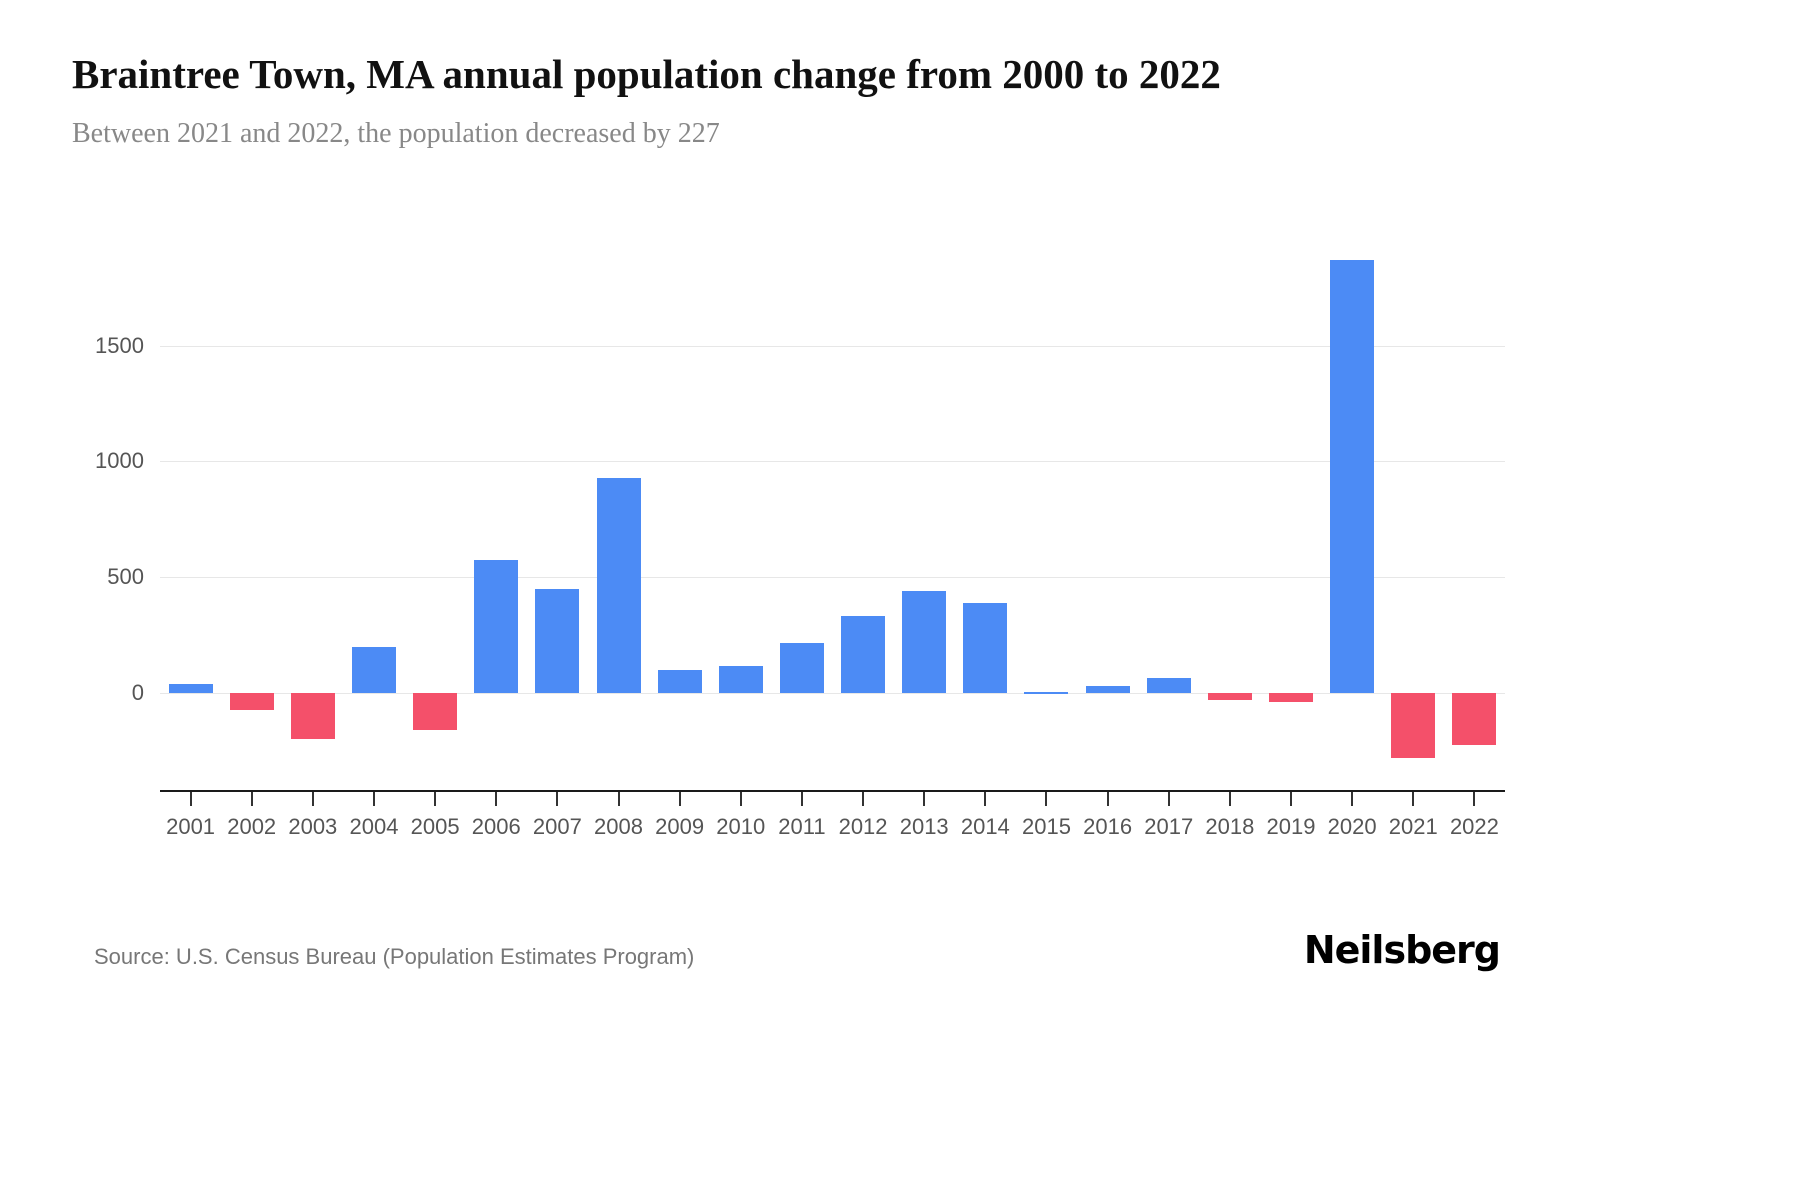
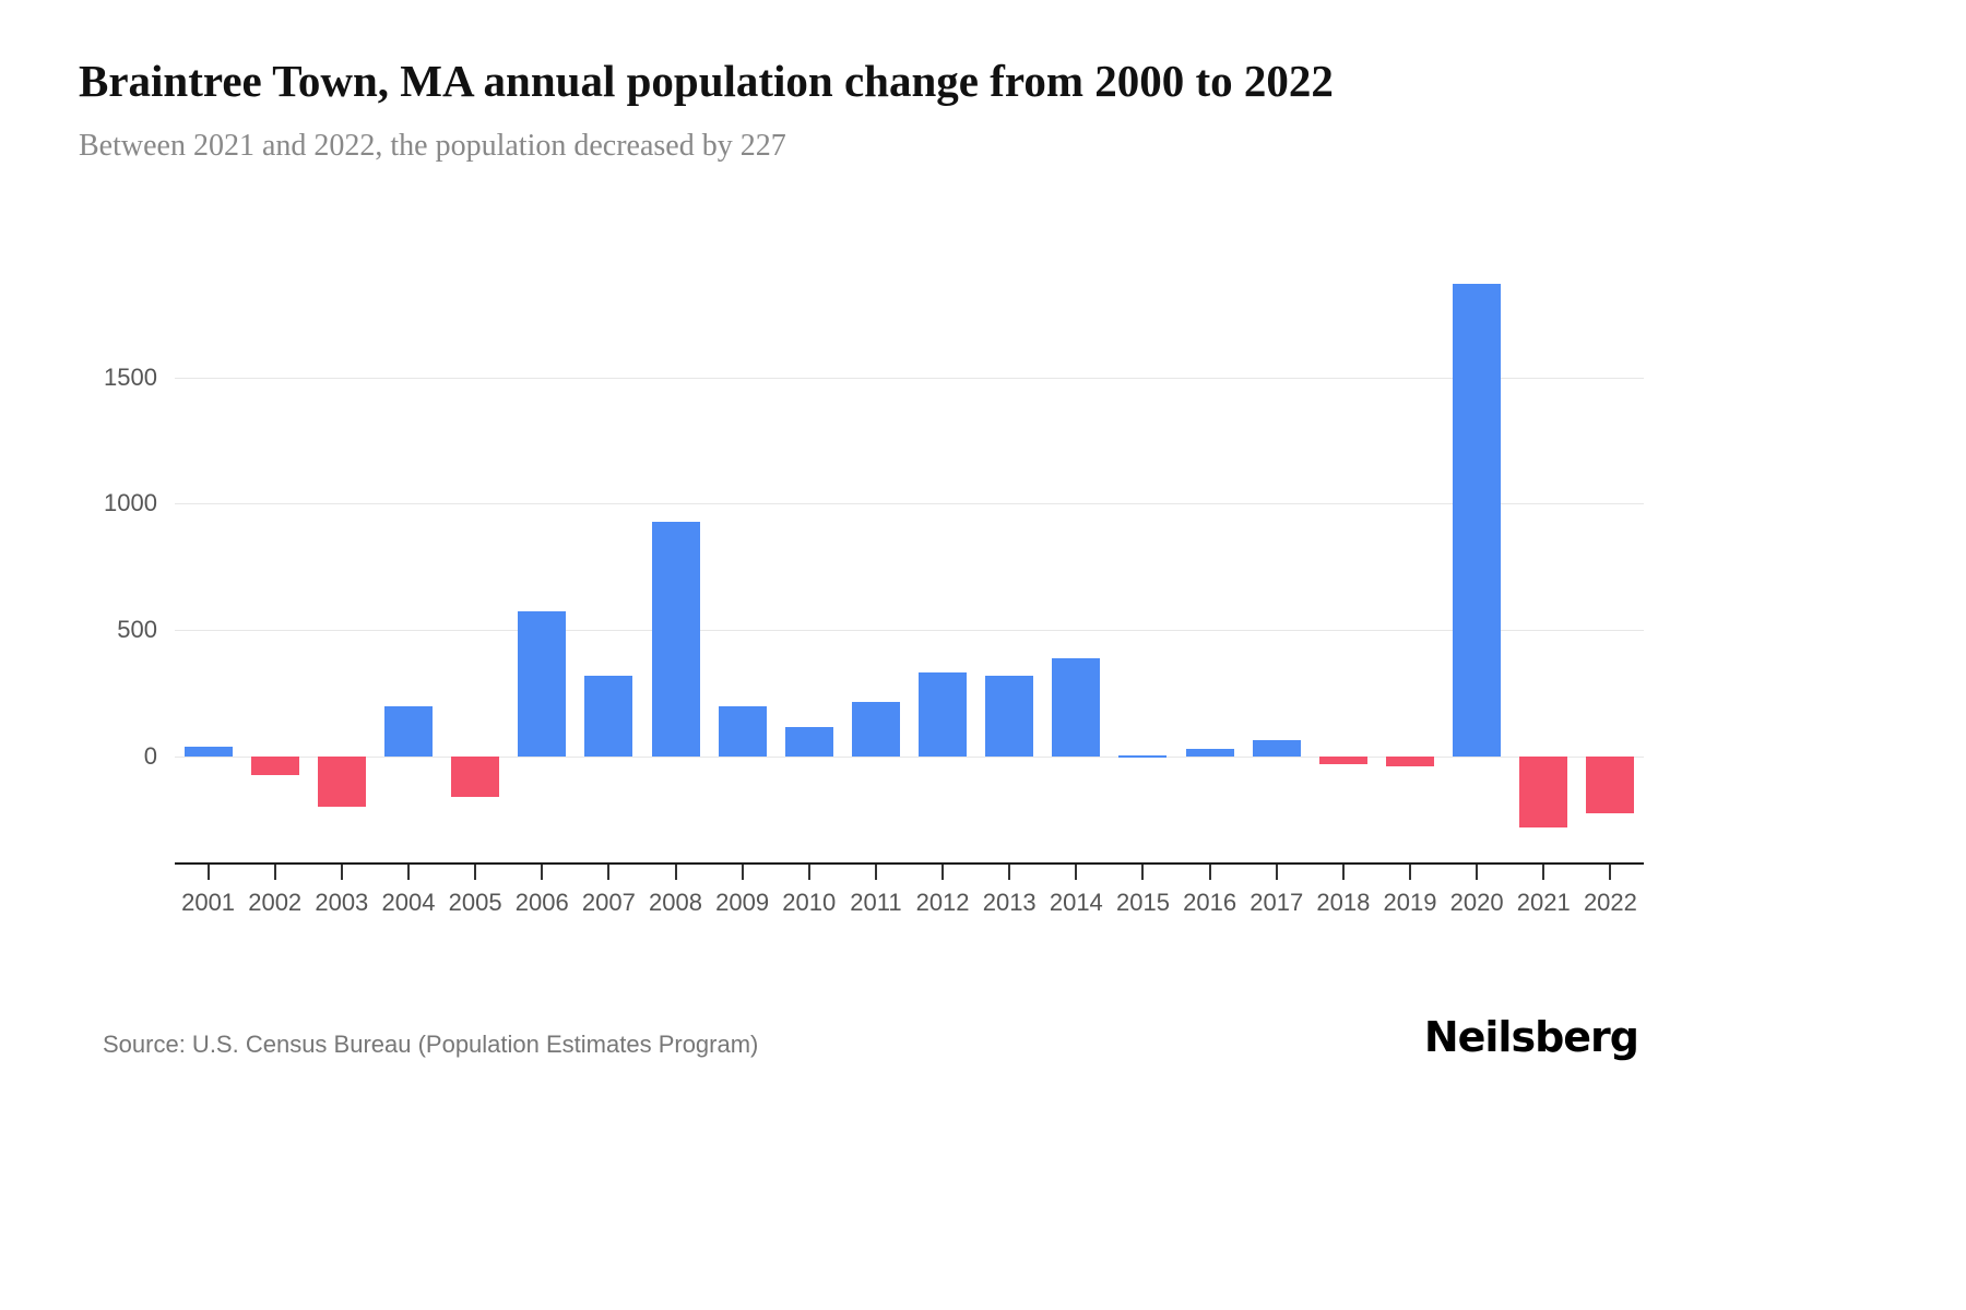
2007: 450 -> 320
2009: 100 -> 200
2013: 440 -> 320
